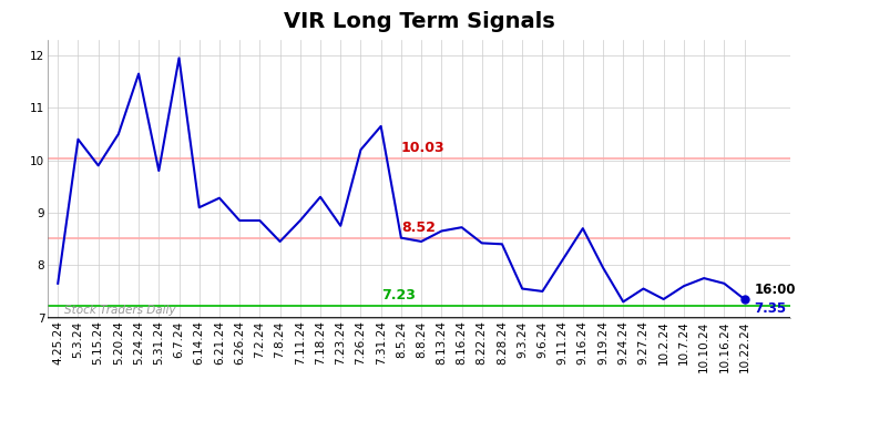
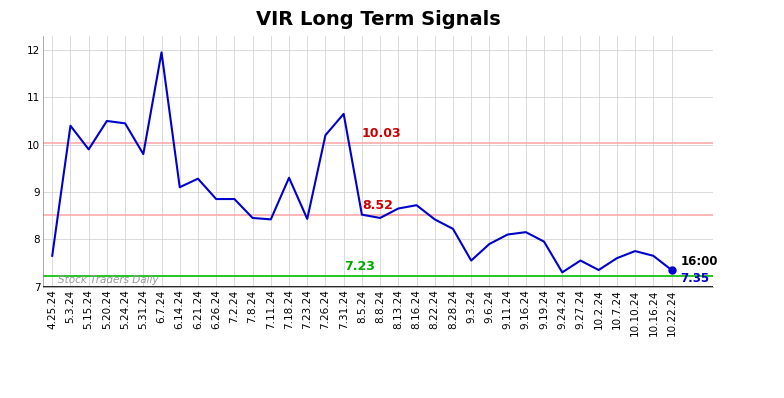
5.24.24: 11.65 -> 10.45
7.11.24: 8.85 -> 8.42
7.23.24: 8.75 -> 8.43
8.28.24: 8.40 -> 8.22
9.6.24: 7.50 -> 7.90
9.16.24: 8.70 -> 8.15
